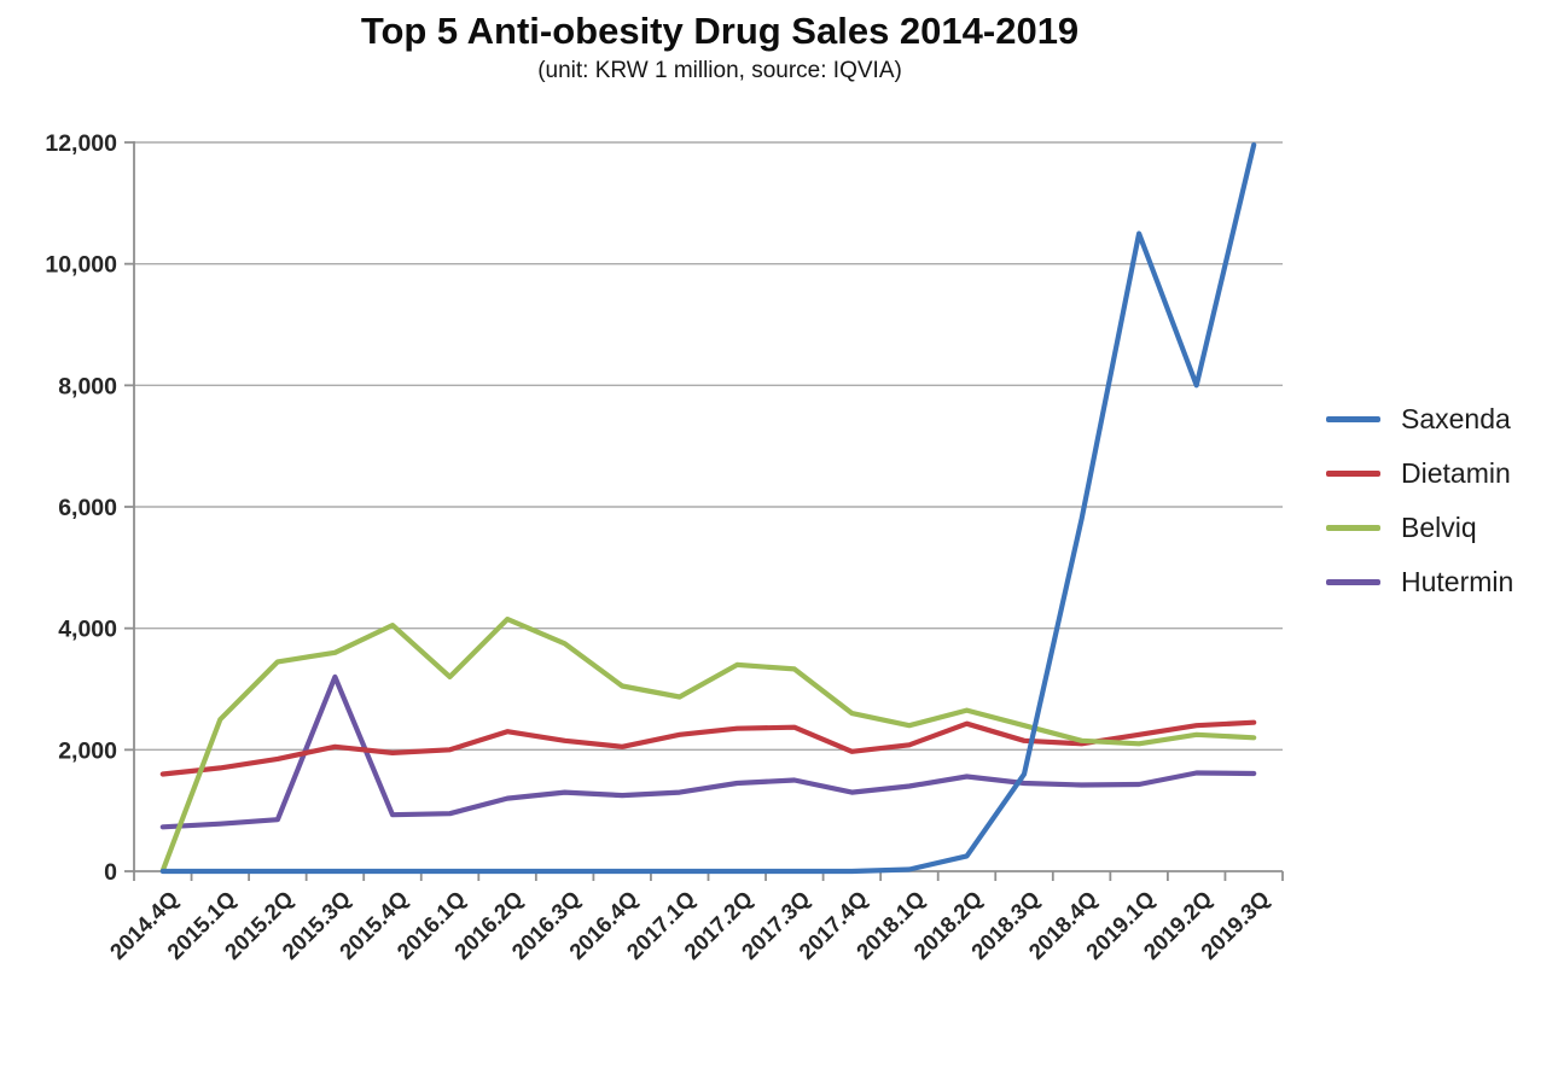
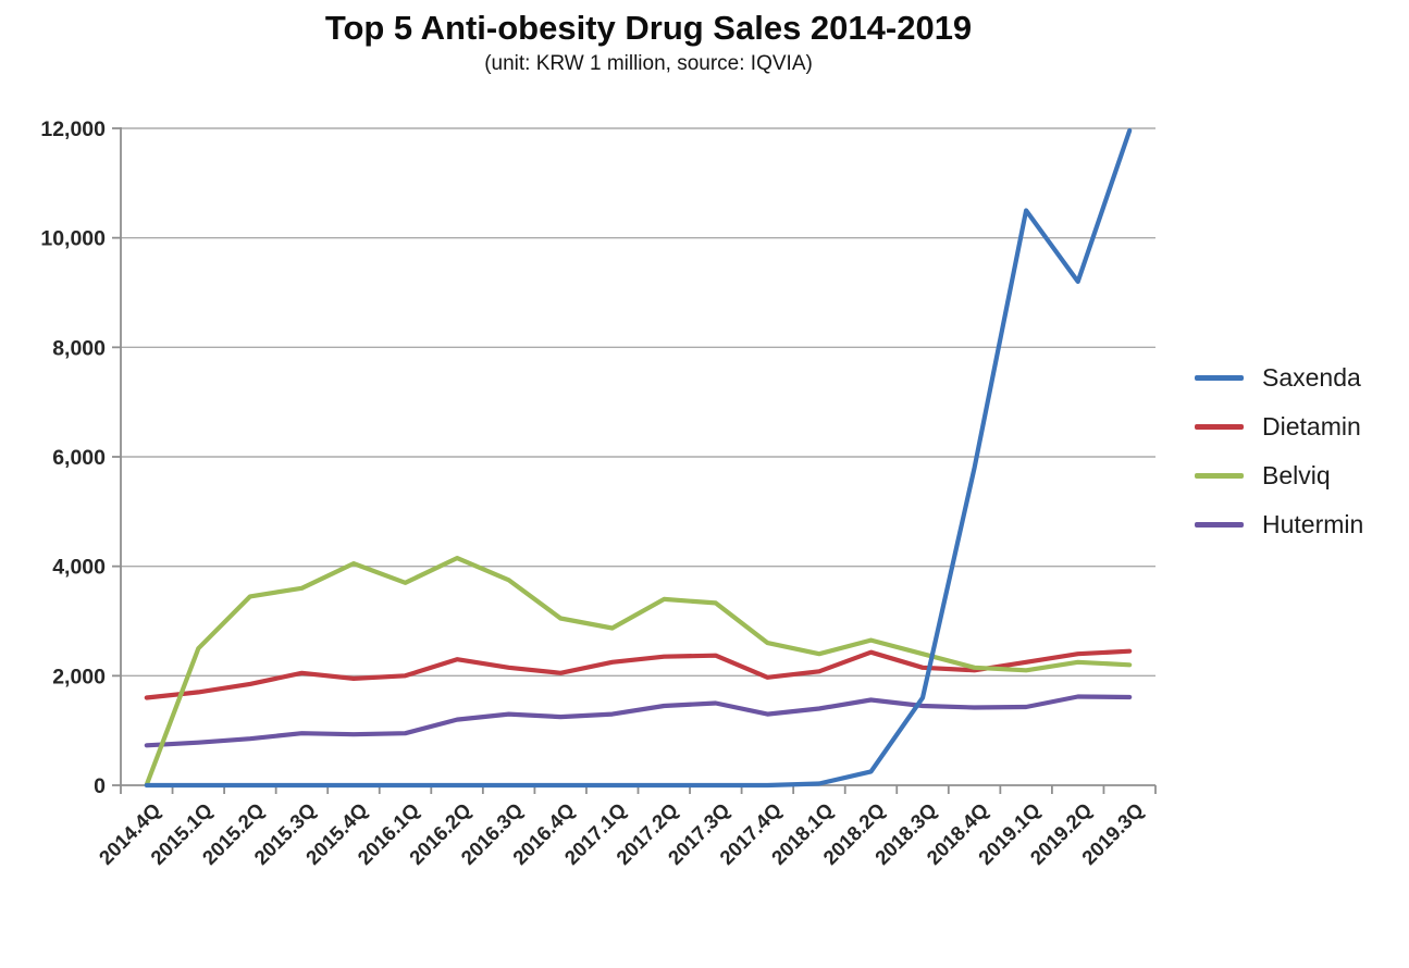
Hutermin/2015.3Q: 3200 -> 1000
Belviq/2016.1Q: 3200 -> 3700
Saxenda/2019.2Q: 8000 -> 9200
